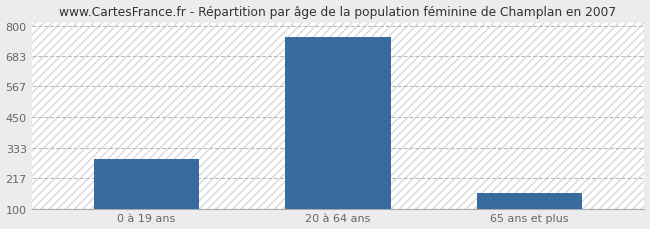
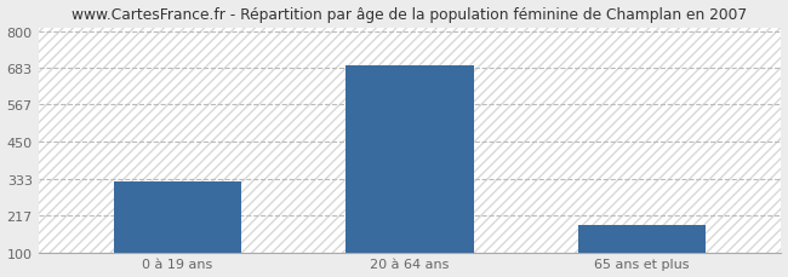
0 à 19 ans: 290 -> 325
20 à 64 ans: 755 -> 690
65 ans et plus: 160 -> 185
